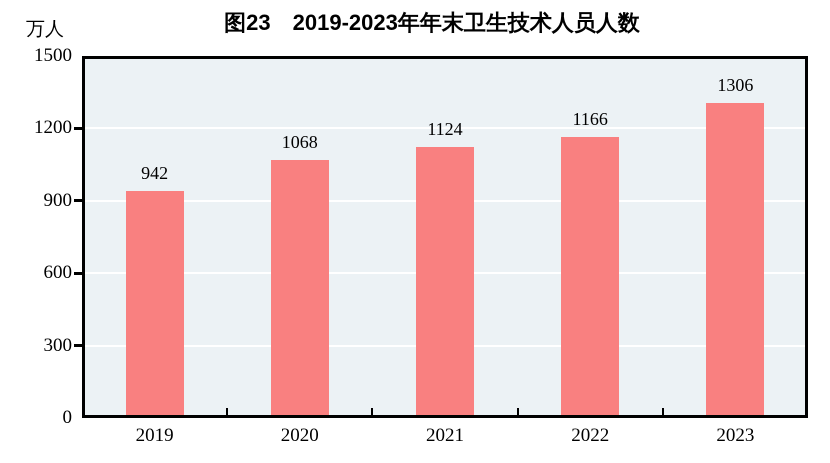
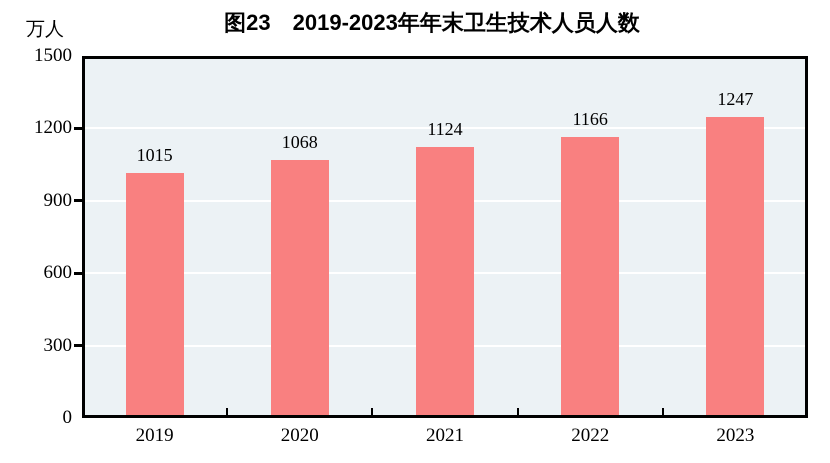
2019: 942 -> 1015
2023: 1306 -> 1247
